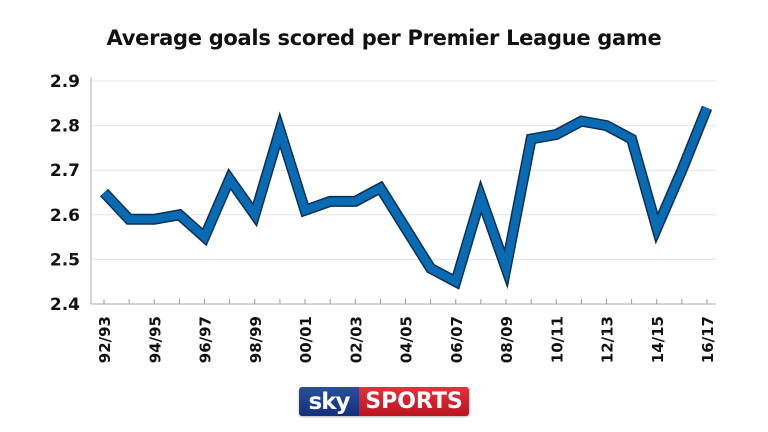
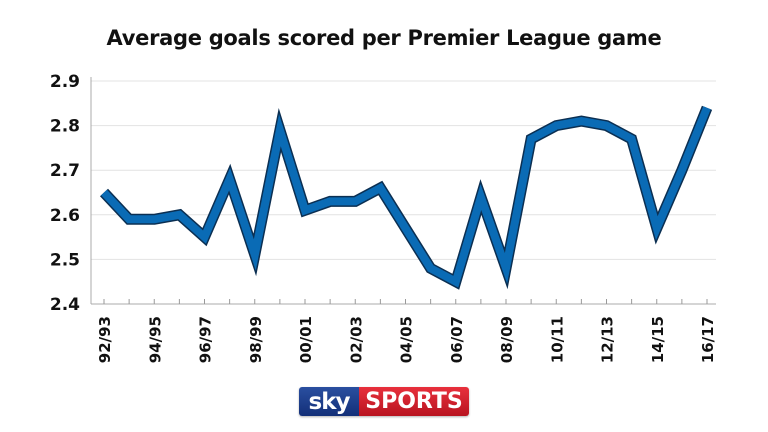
98/99: 2.60 -> 2.51
10/11: 2.78 -> 2.80
